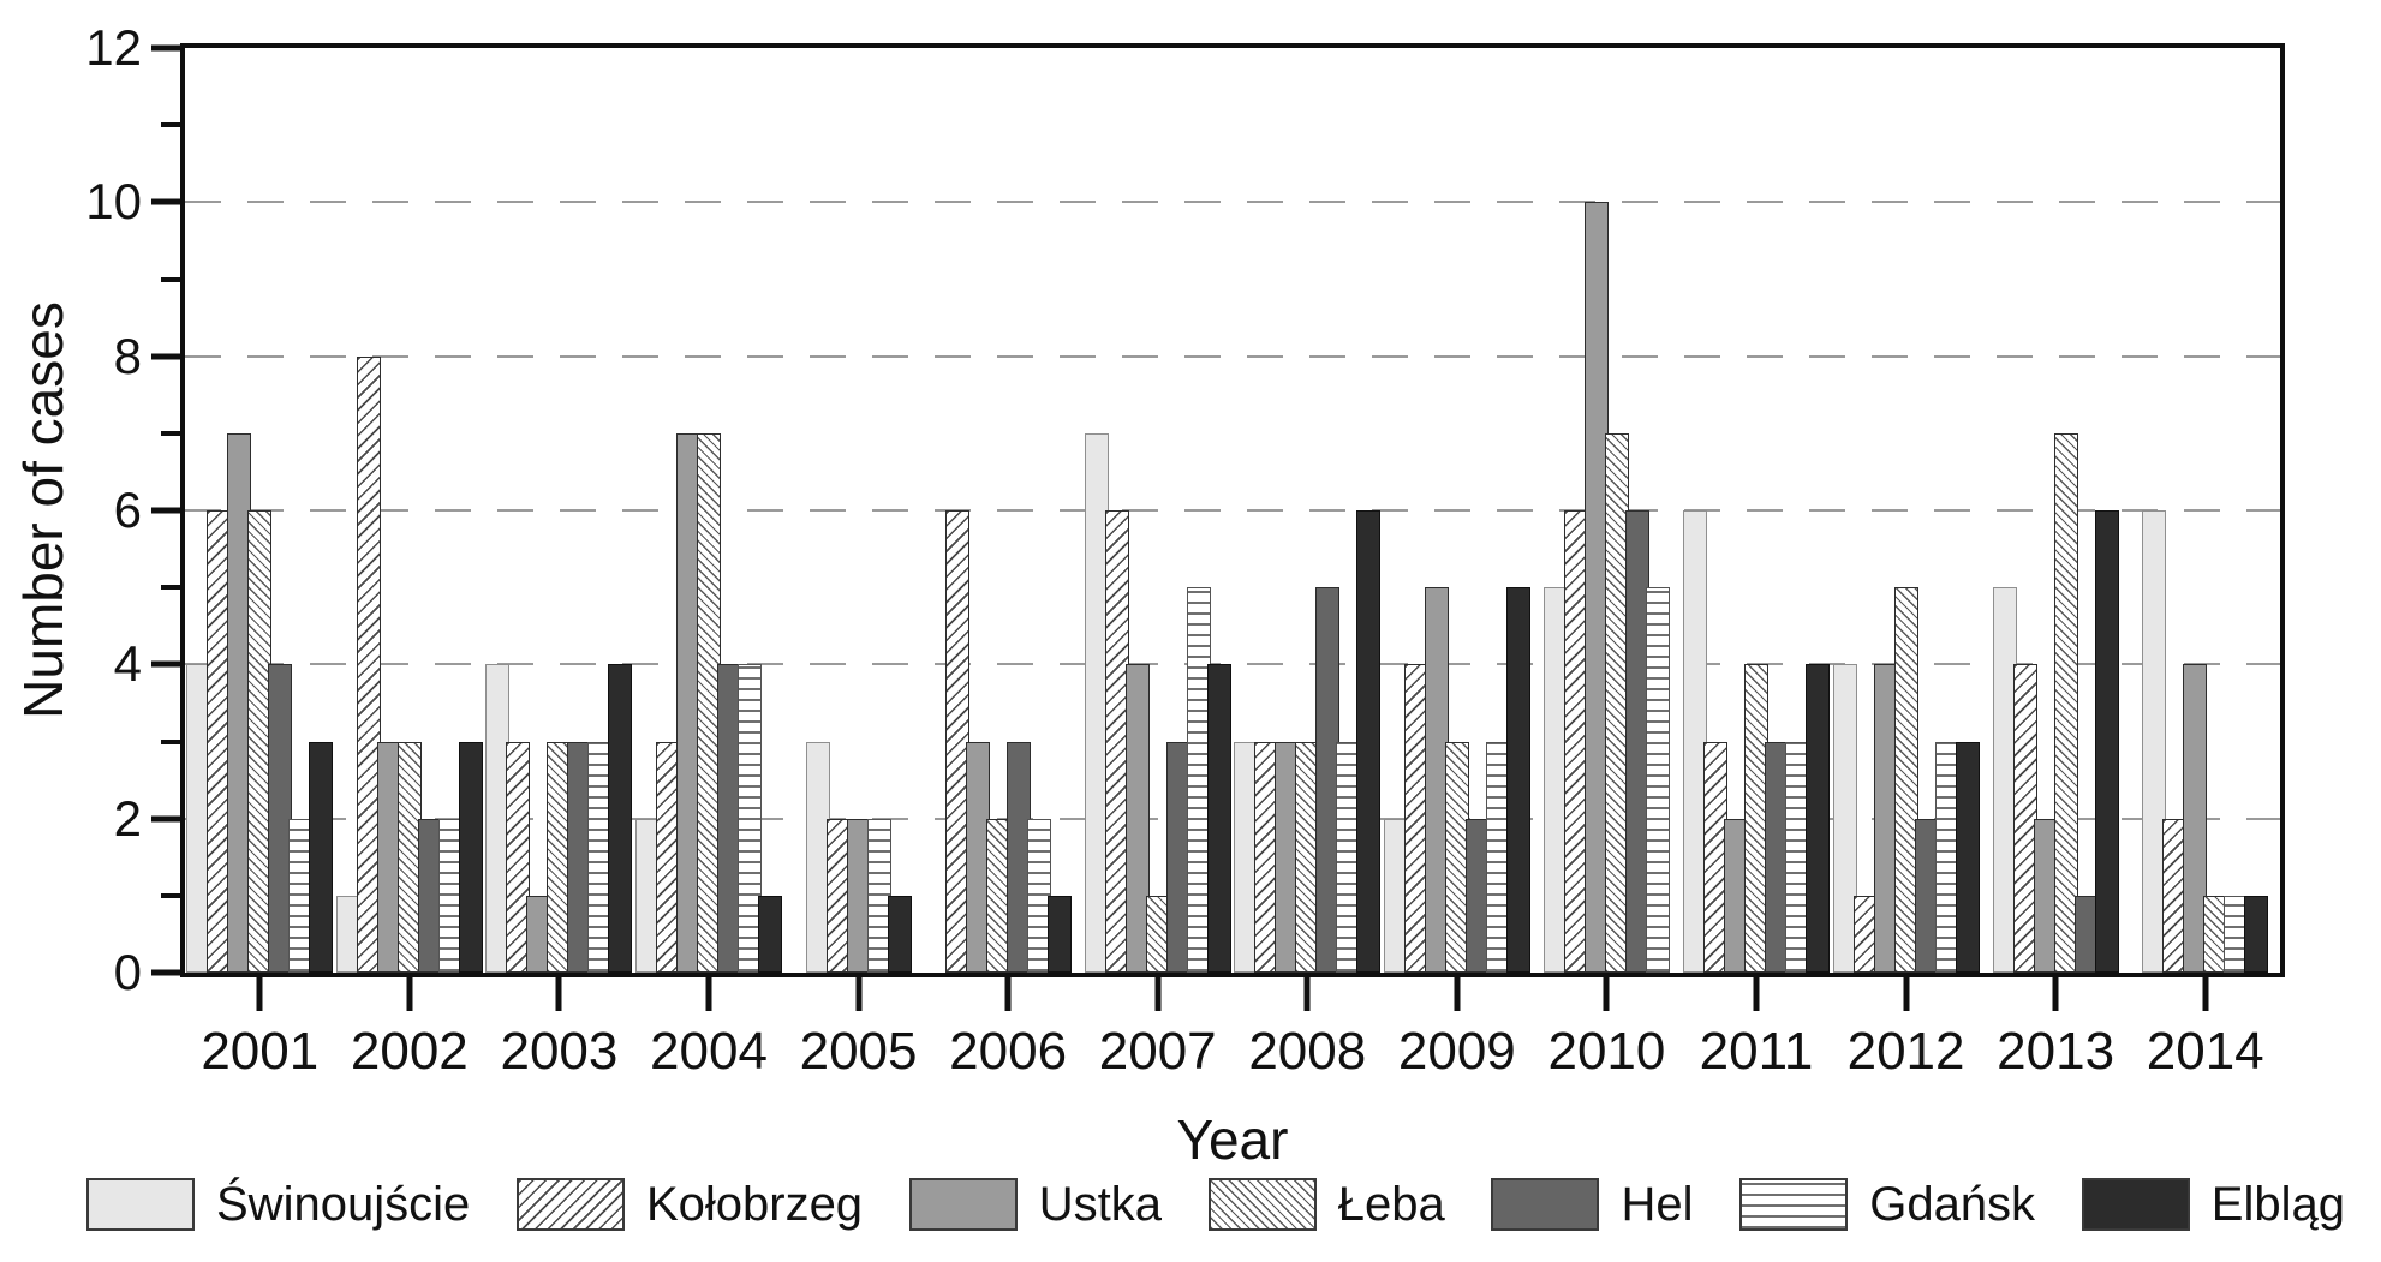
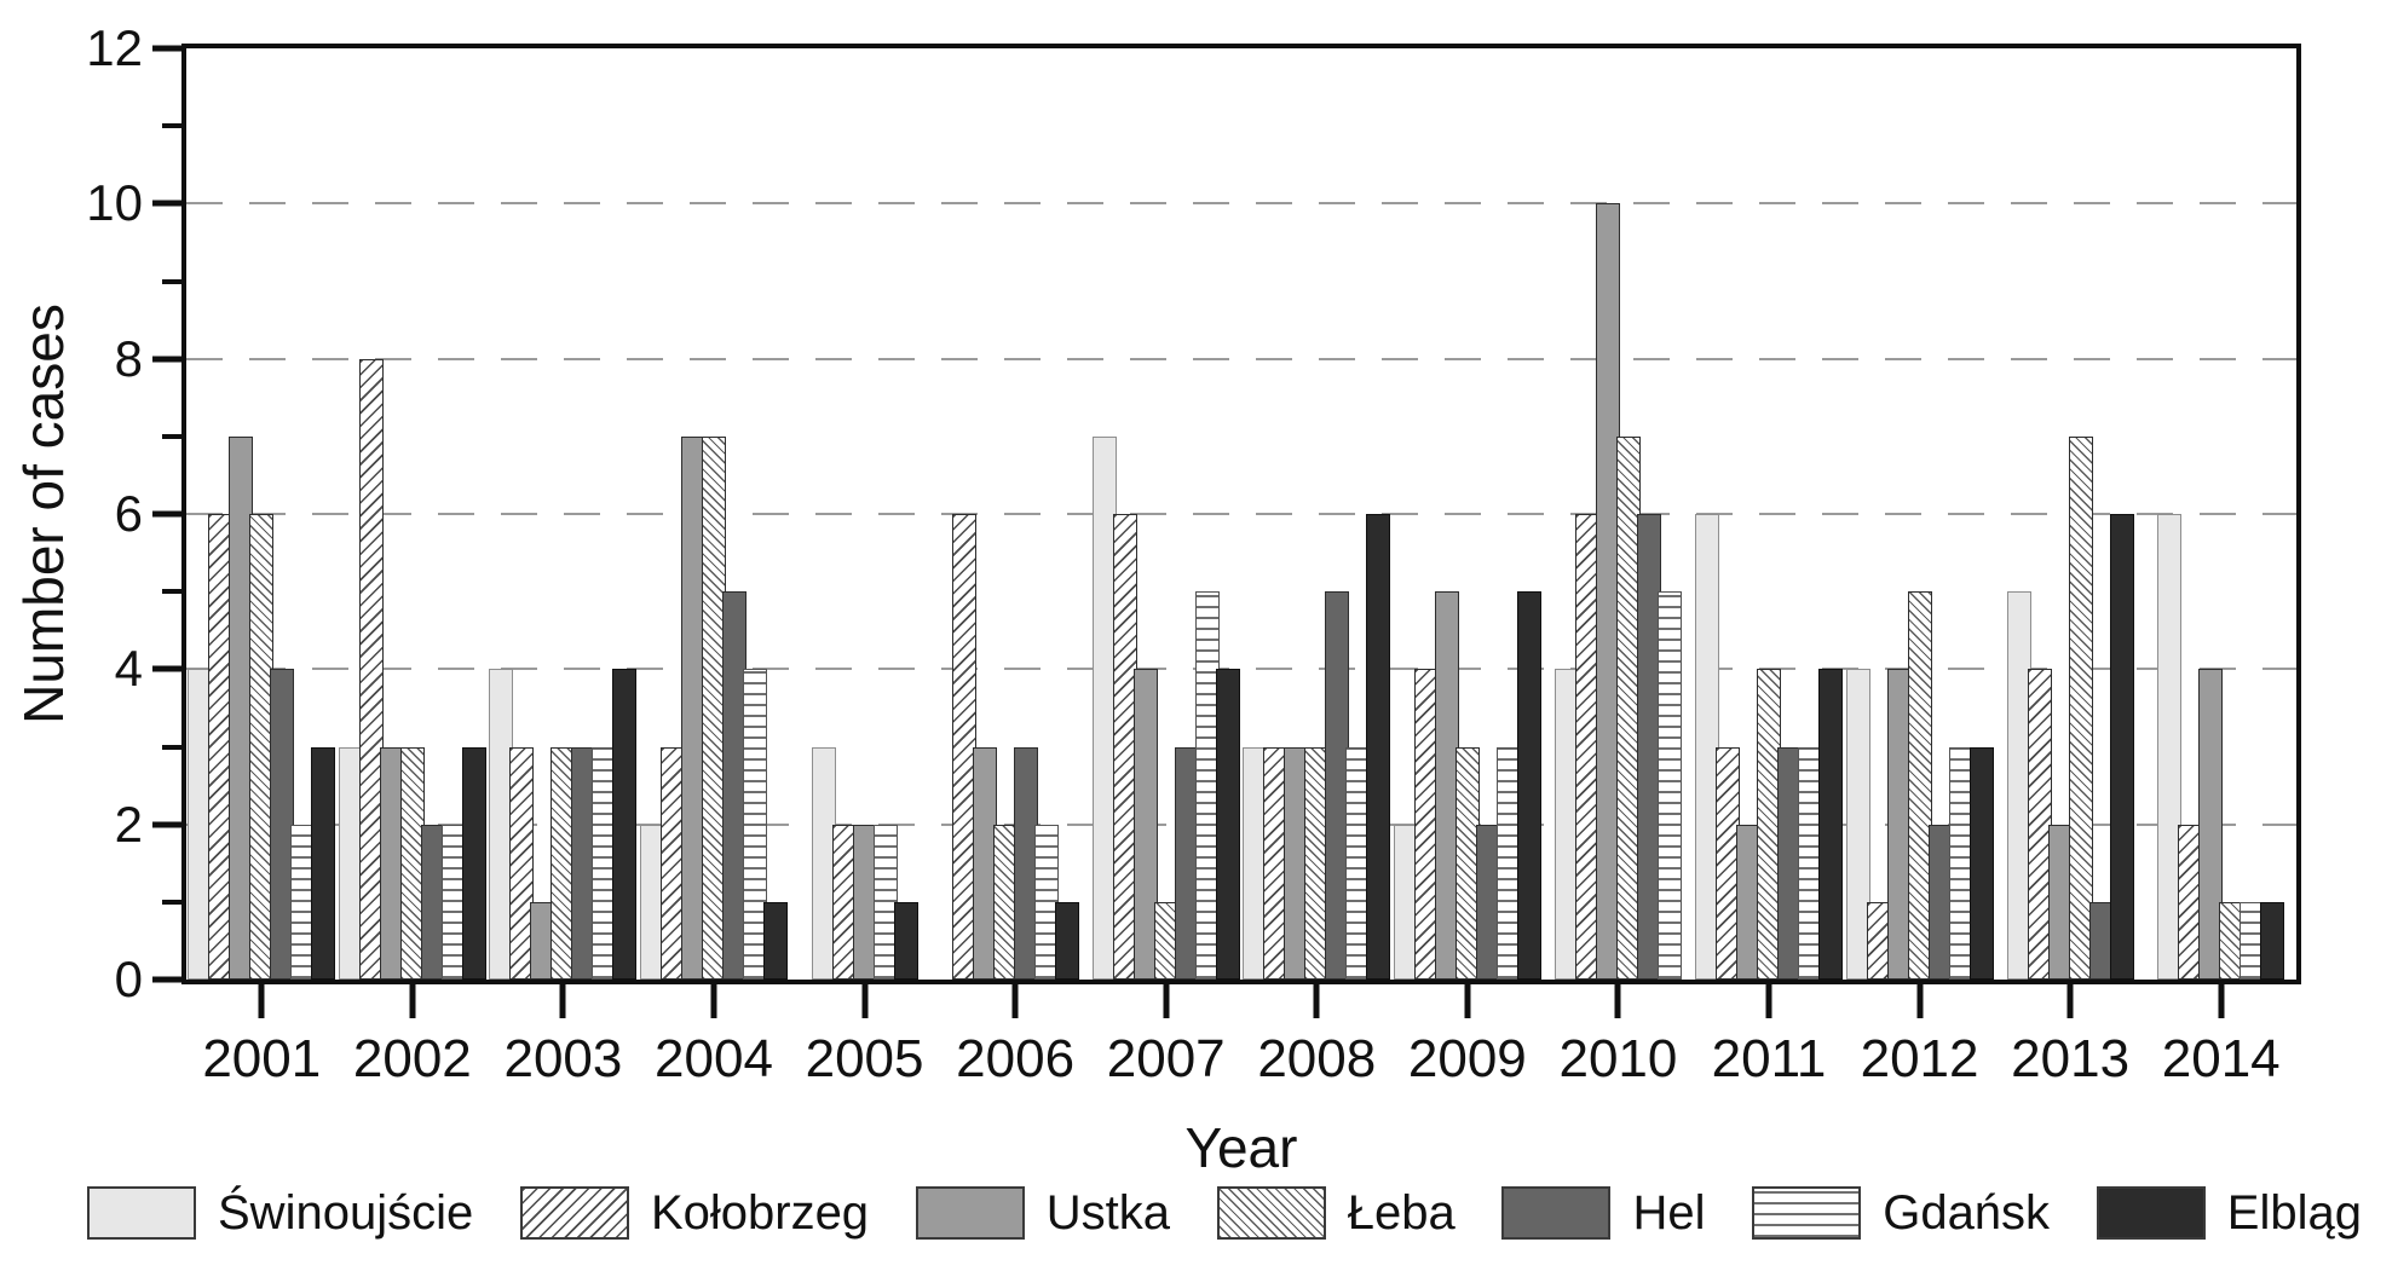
Świnoujście/2002: 1 -> 3
Hel/2004: 4 -> 5
Świnoujście/2010: 5 -> 4
